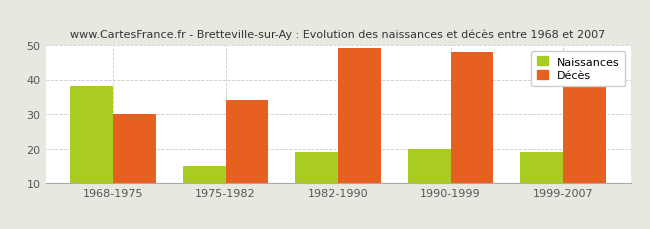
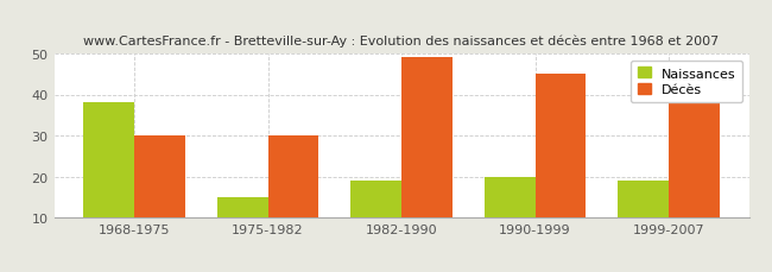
Décès/1975-1982: 34 -> 30
Décès/1990-1999: 48 -> 45
